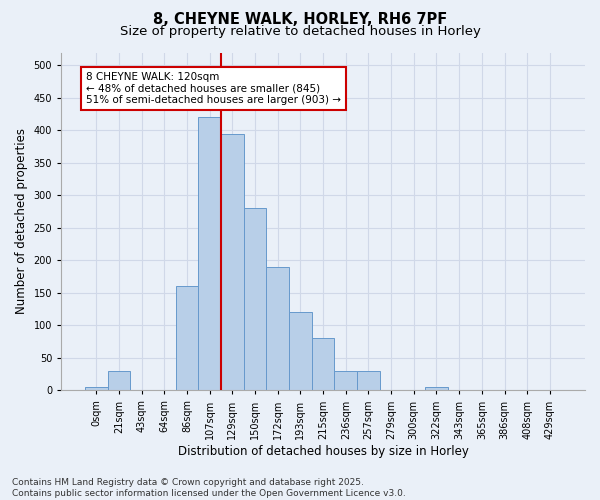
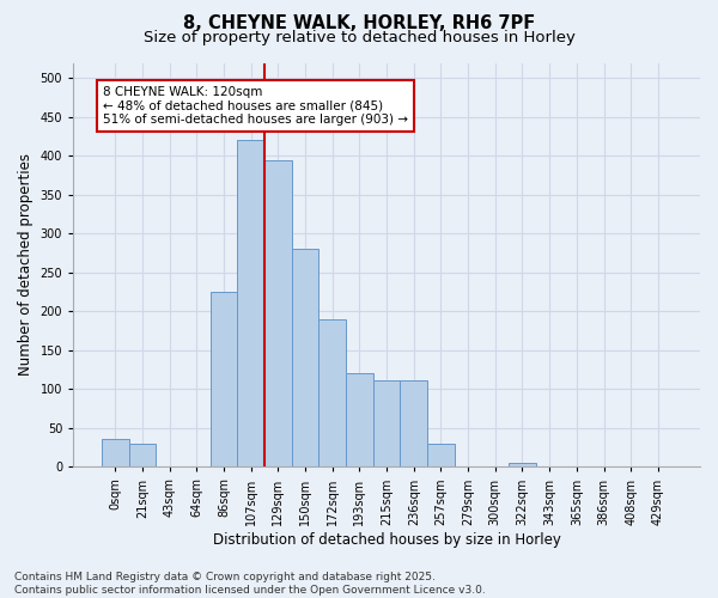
0sqm: 5 -> 36
86sqm: 160 -> 226
215sqm: 80 -> 112
236sqm: 30 -> 112
